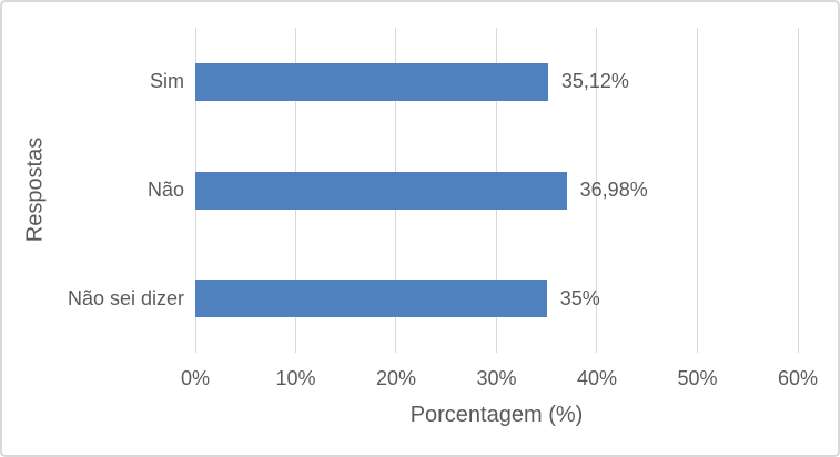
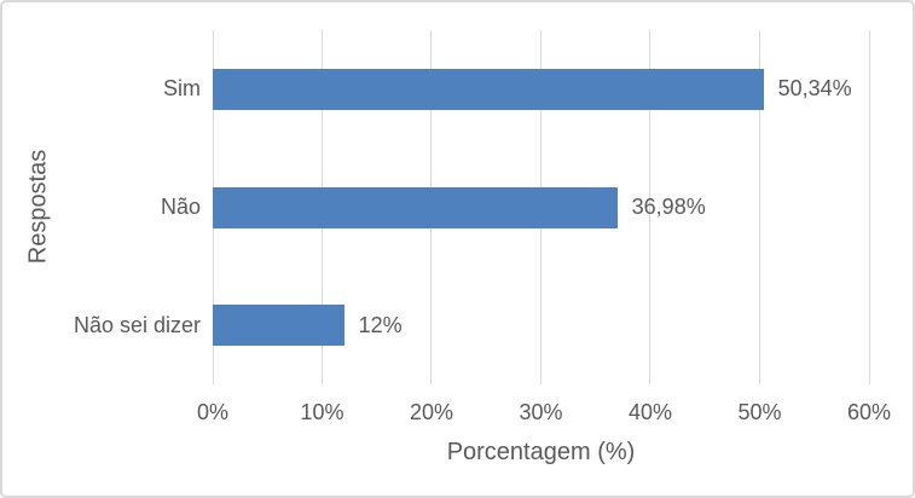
Sim: 35,12% -> 50,34%
Não sei dizer: 35% -> 12%
